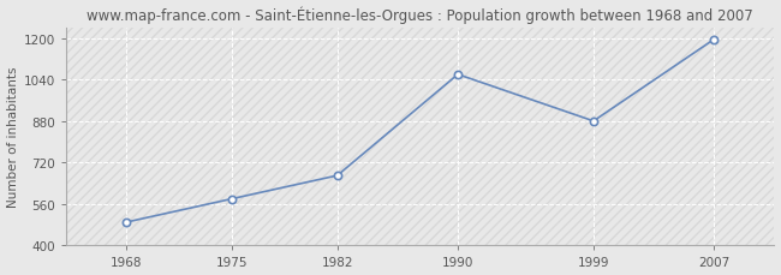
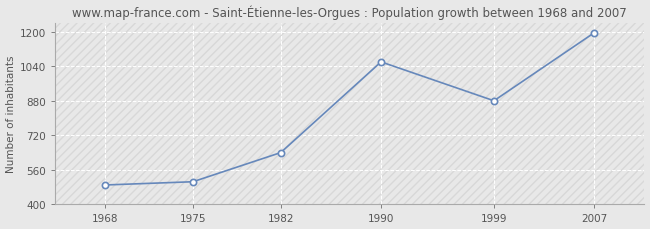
1975: 580 -> 505
1982: 670 -> 640
